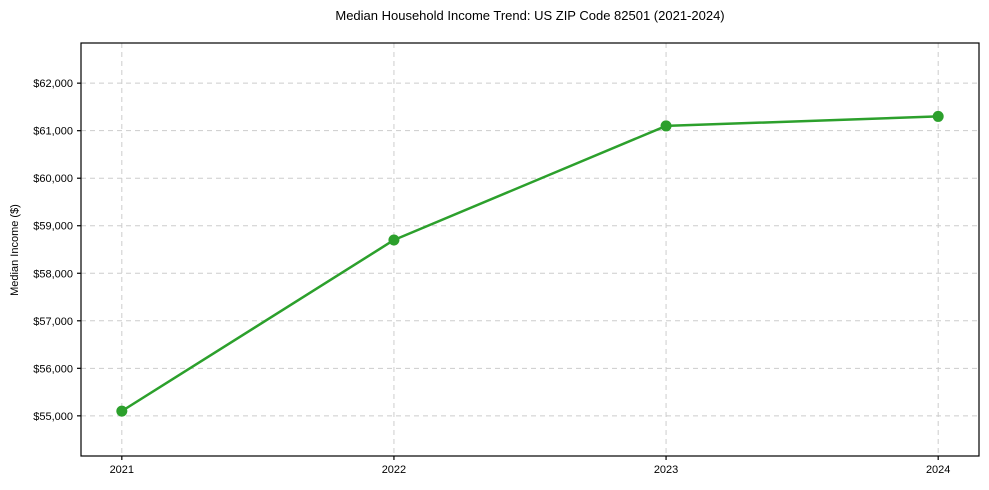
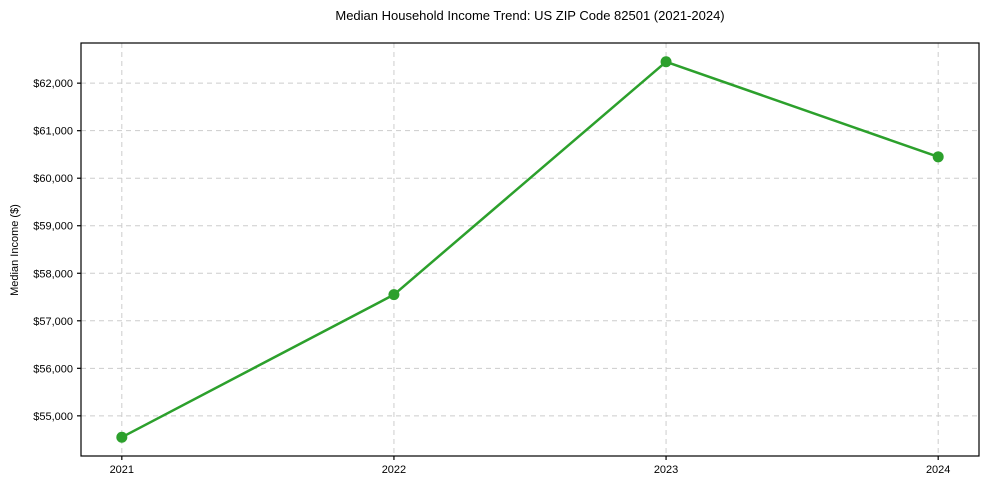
2021: $55100 -> $54600
2022: $58700 -> $57600
2023: $61100 -> $62400
2024: $61300 -> $60400
